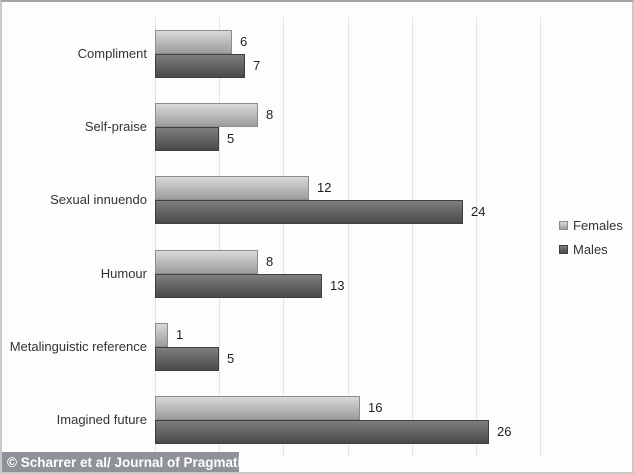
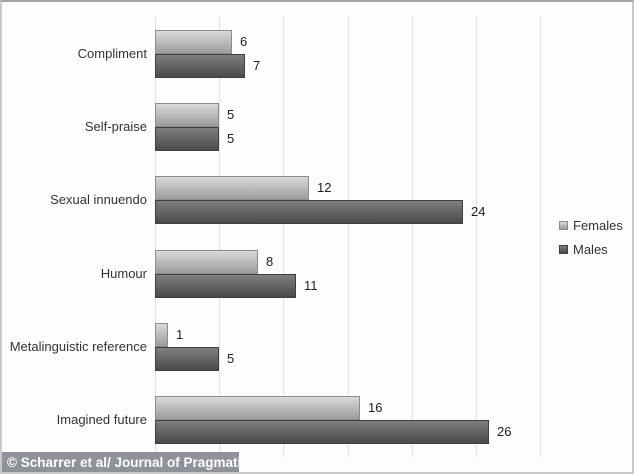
Females/Self-praise: 8 -> 5
Males/Humour: 13 -> 11
